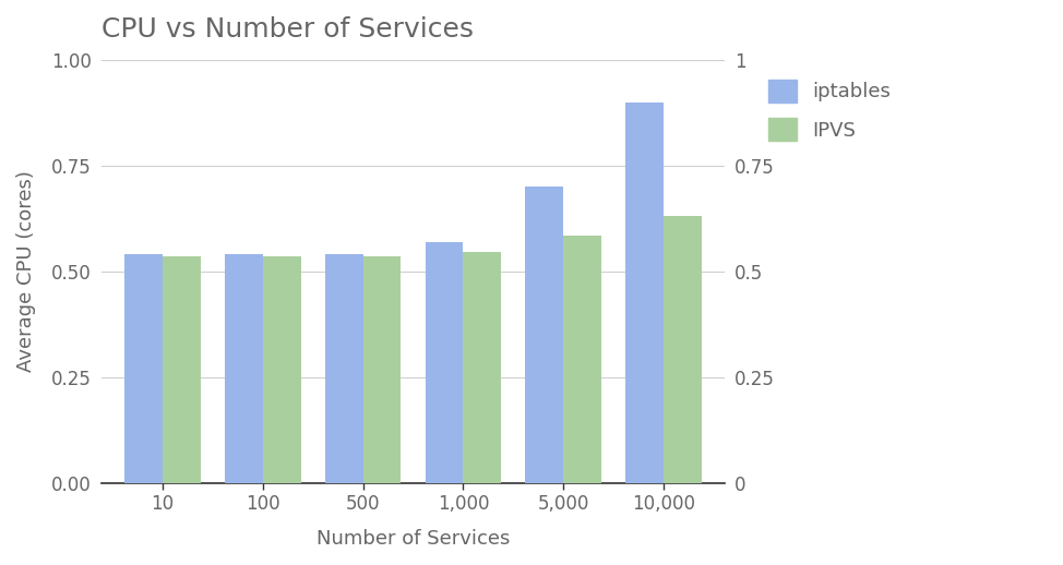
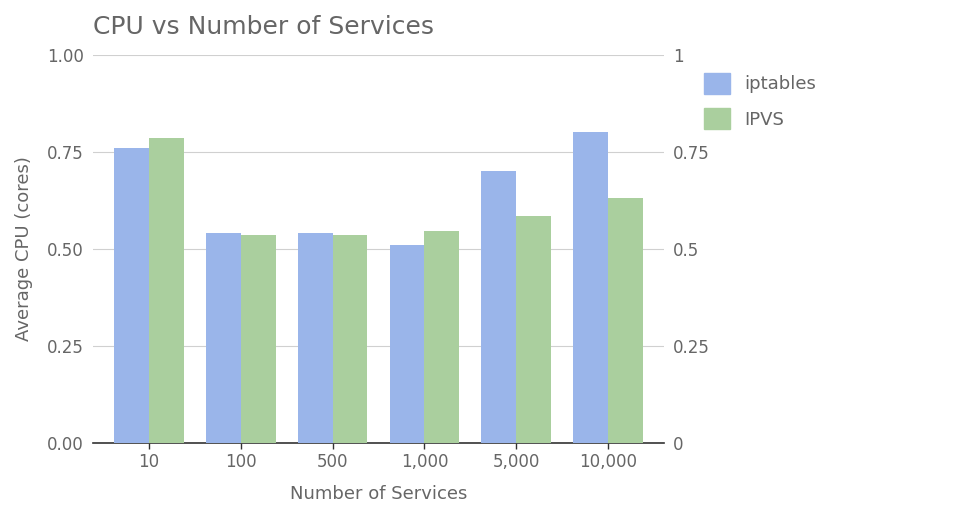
iptables/10: 0.54 -> 0.76
IPVS/10: 0.535 -> 0.785
iptables/1,000: 0.57 -> 0.51
iptables/10,000: 0.90 -> 0.80
